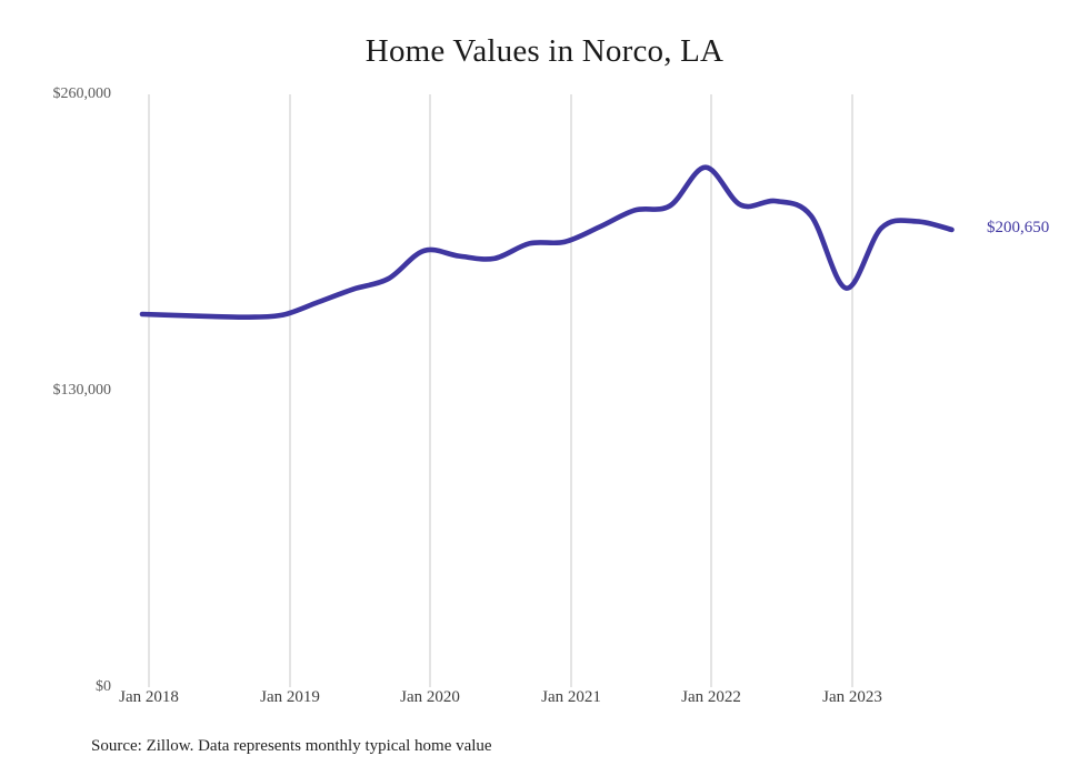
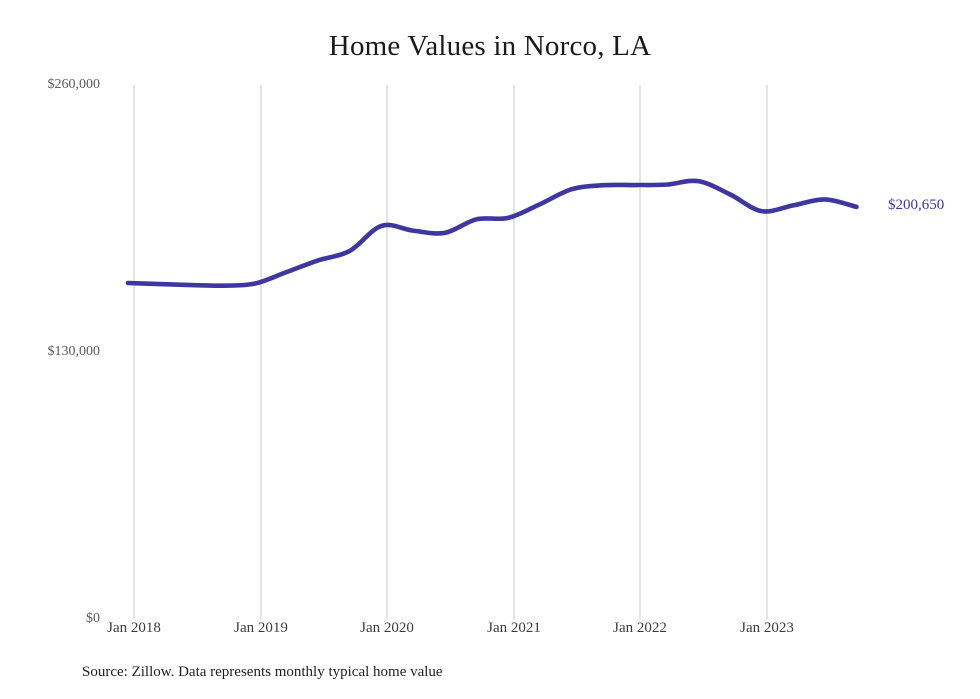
Jan 2022: $228000 -> $211000
Jan 2023: $175000 -> $199000
